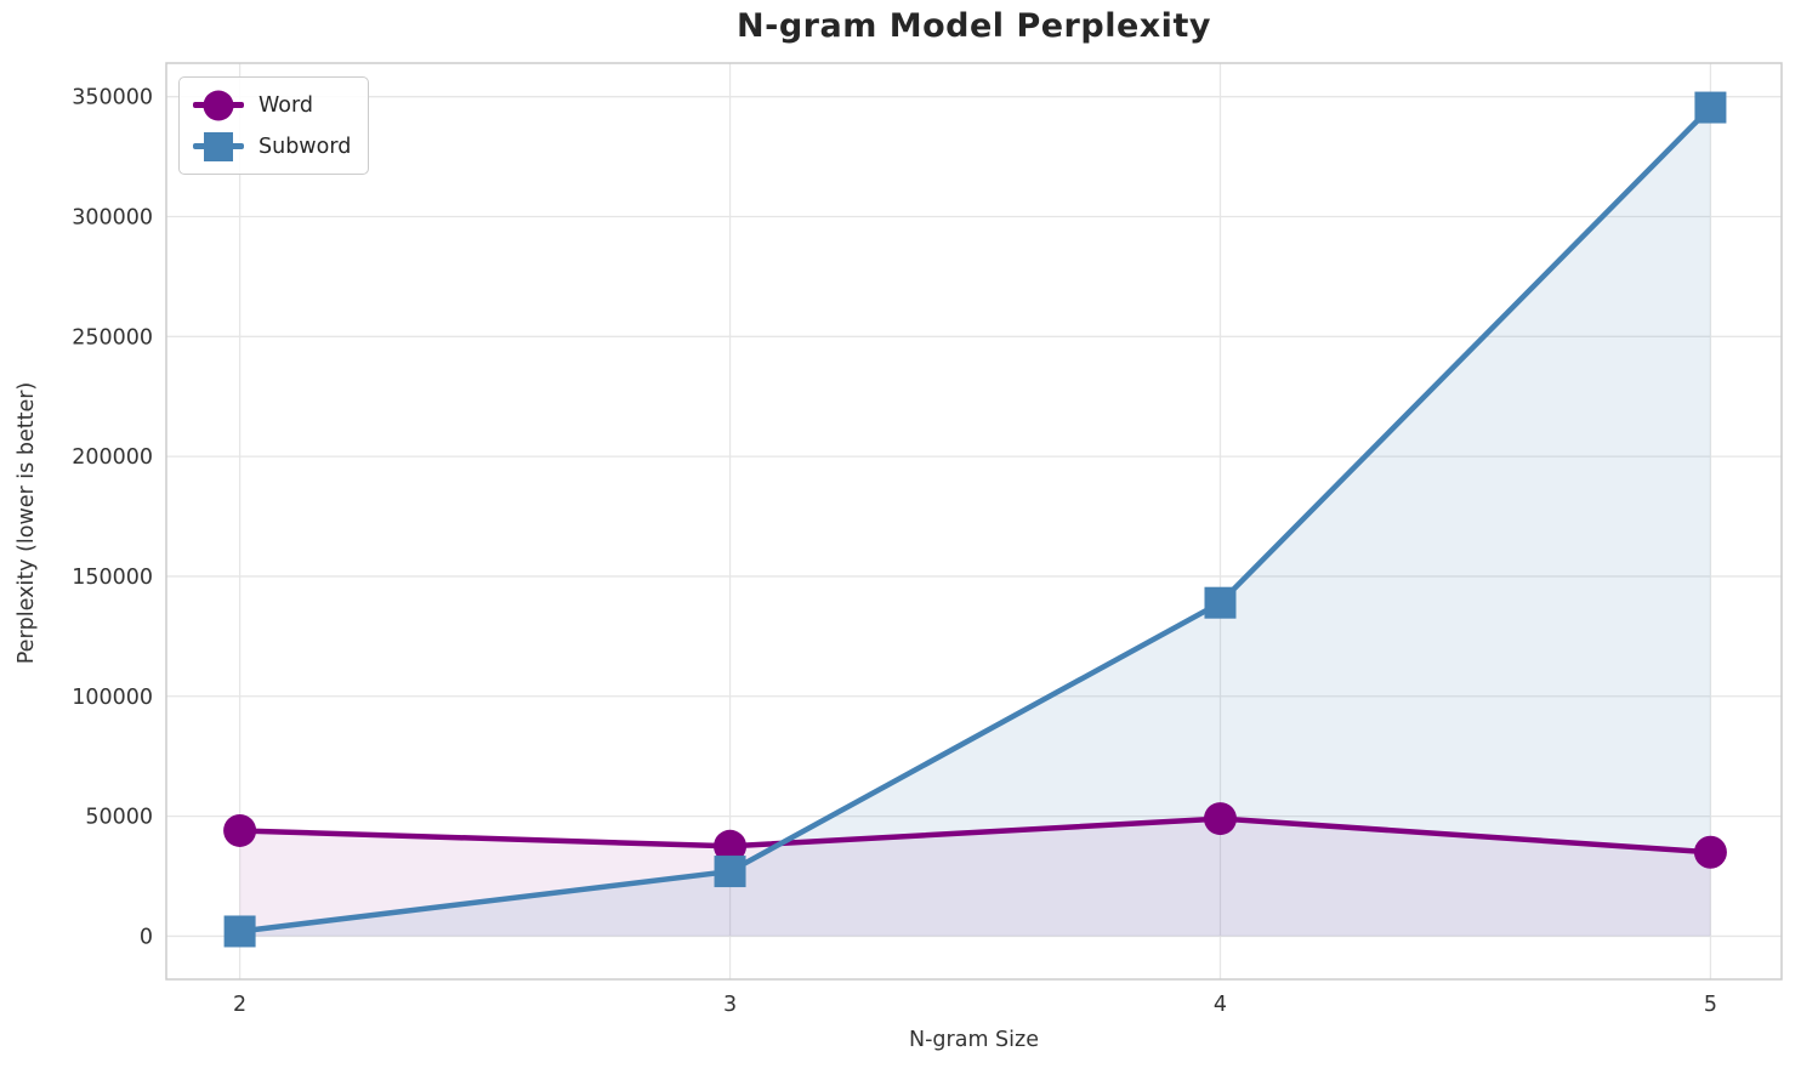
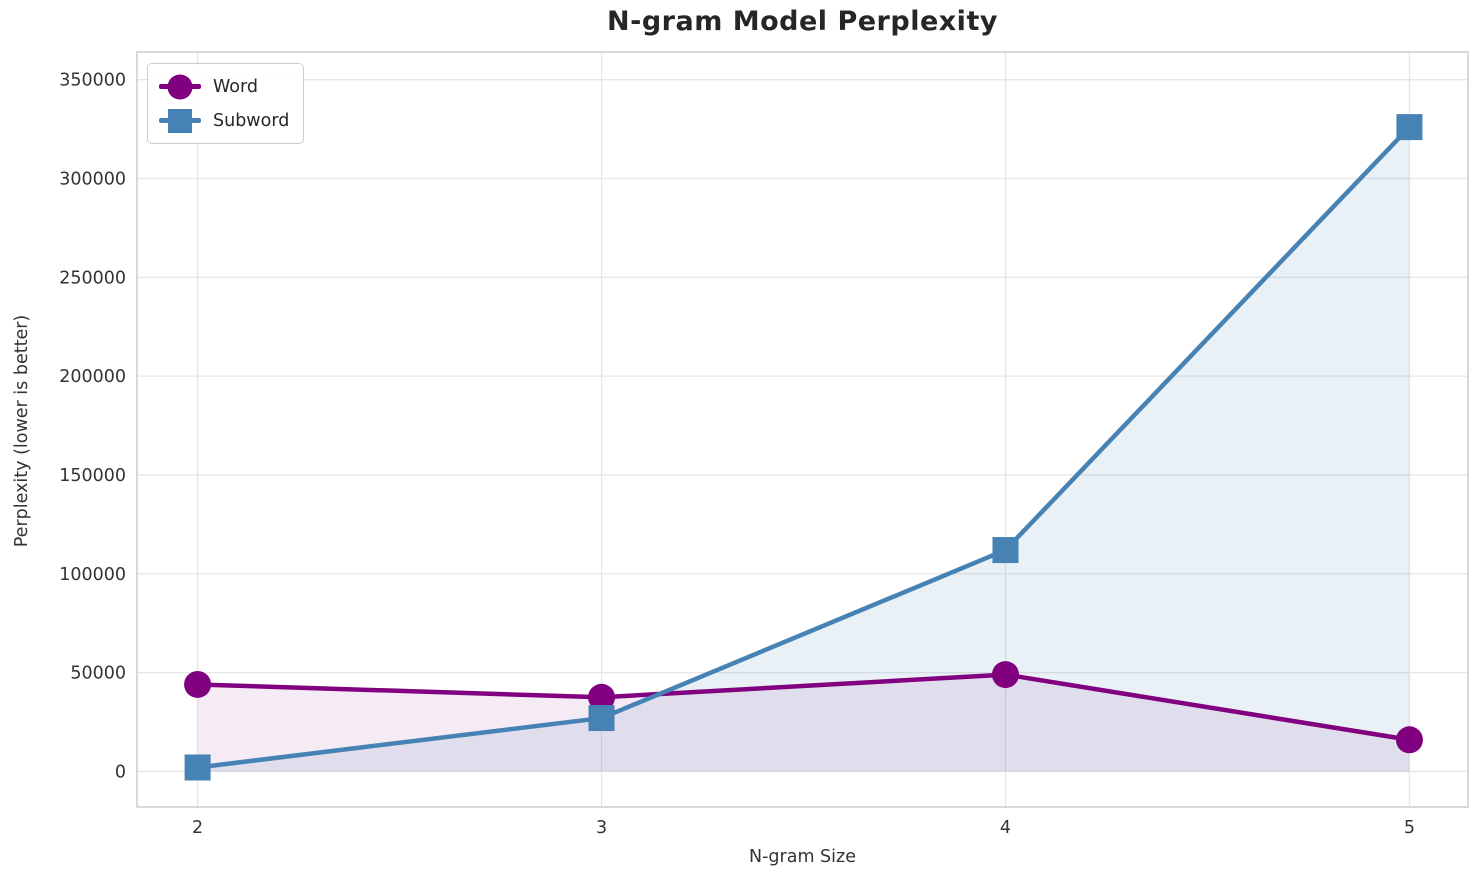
Subword/4: 139000 -> 112000
Word/5: 35000 -> 16000
Subword/5: 346000 -> 326000
